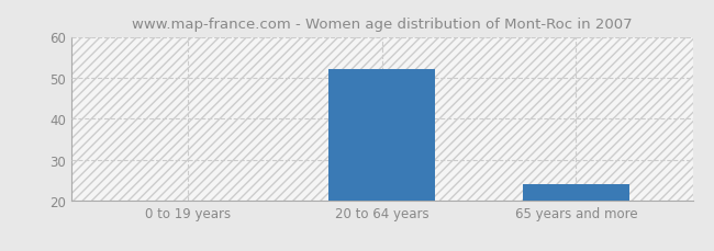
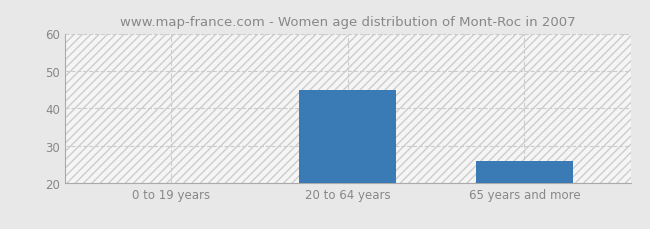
20 to 64 years: 52 -> 45
65 years and more: 24 -> 26
